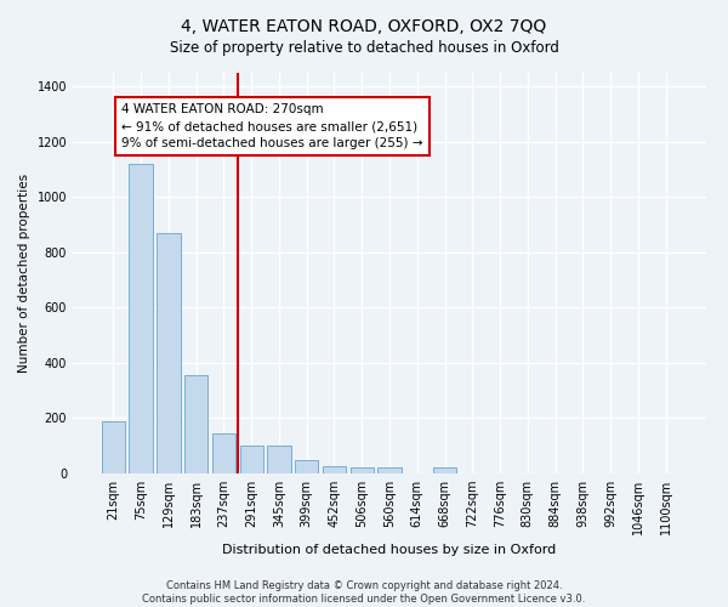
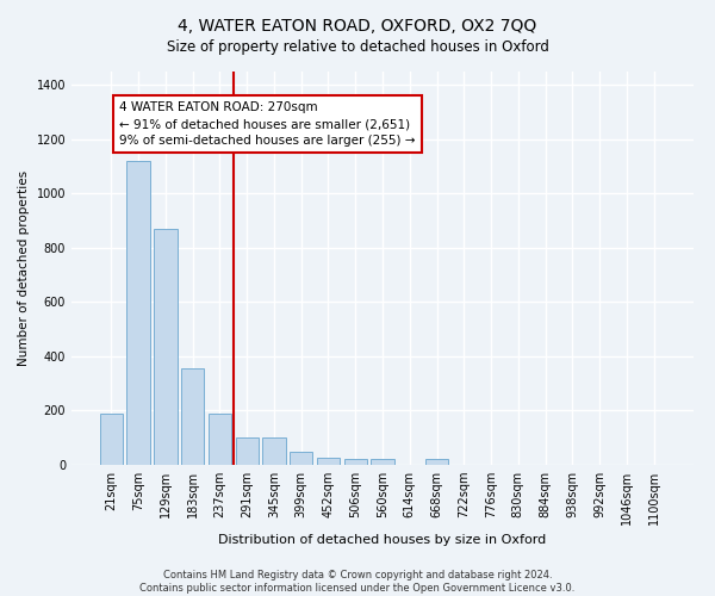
237sqm: 145 -> 190
